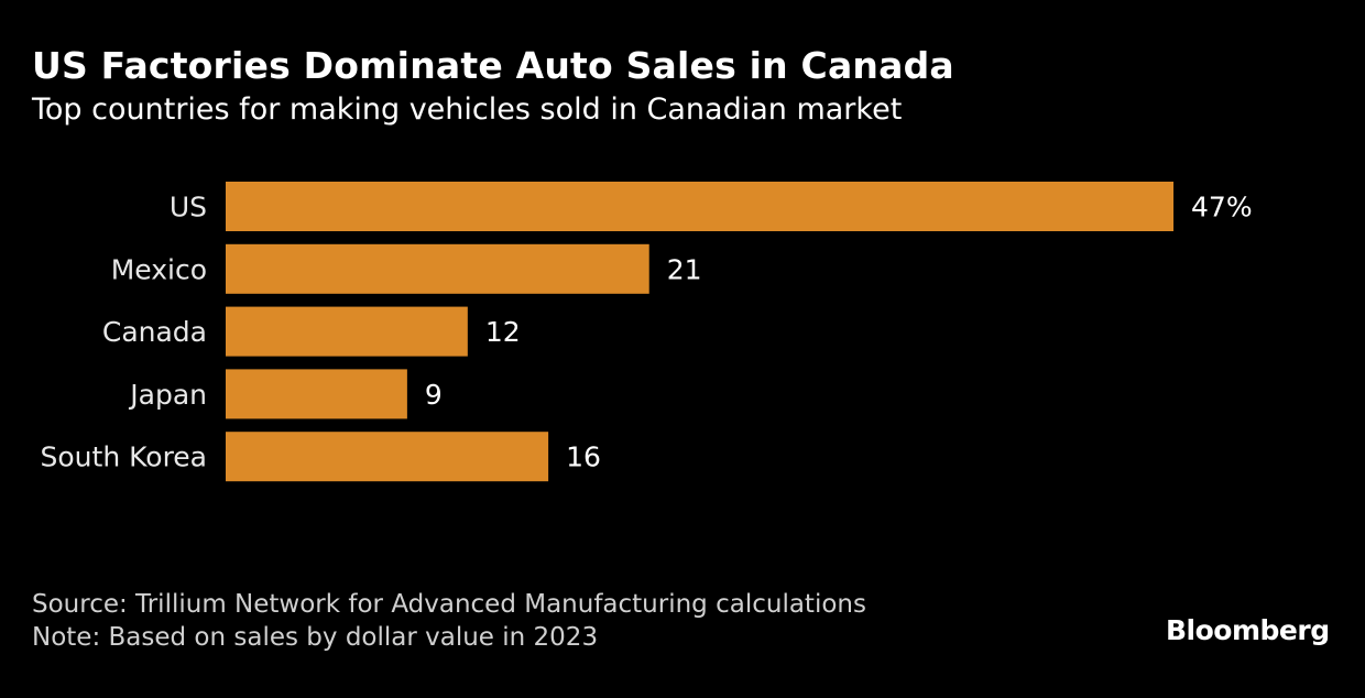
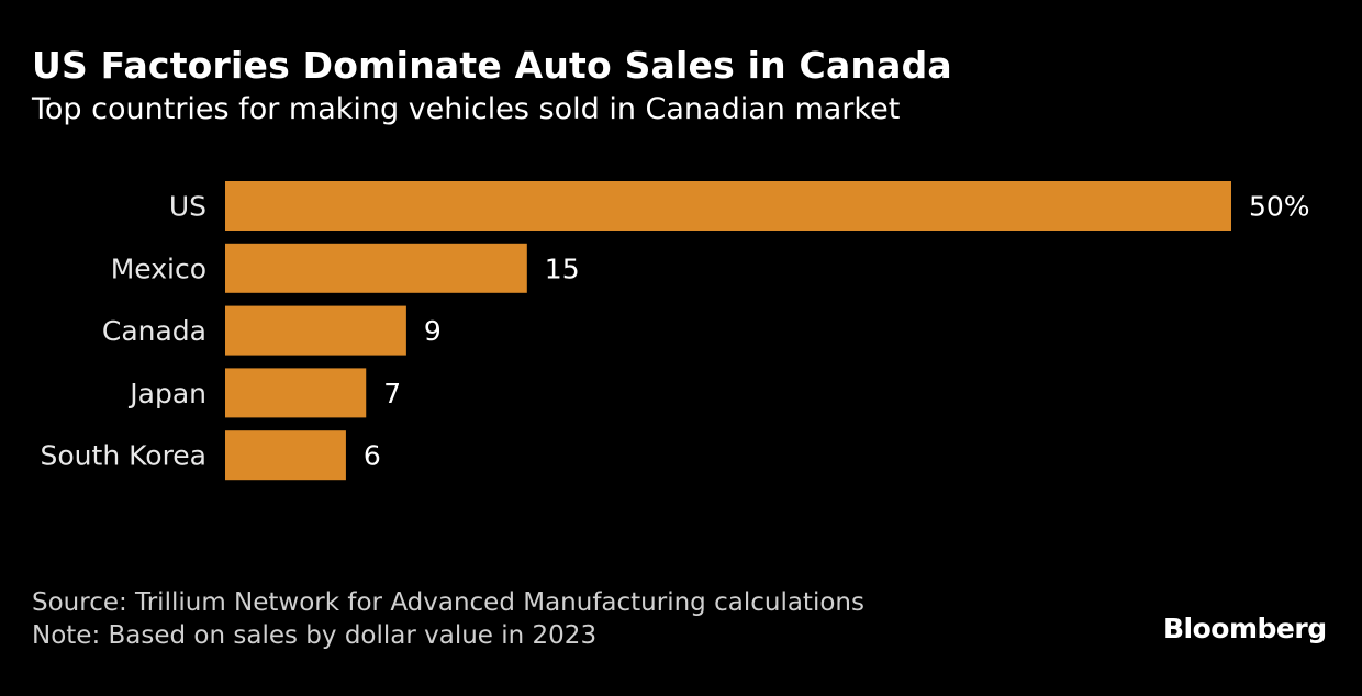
US: 47% -> 50%
Mexico: 21 -> 15
Canada: 12 -> 9
Japan: 9 -> 7
South Korea: 16 -> 6
